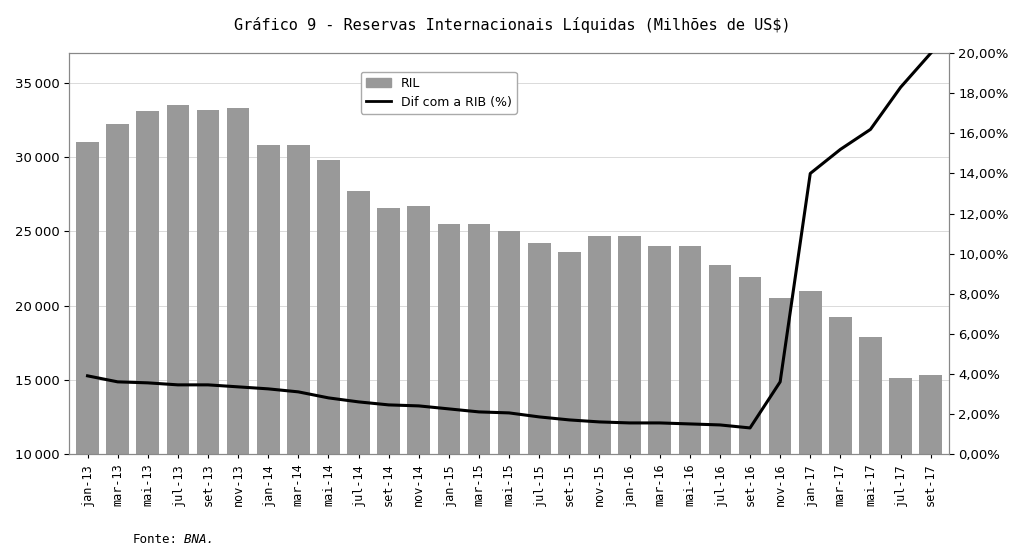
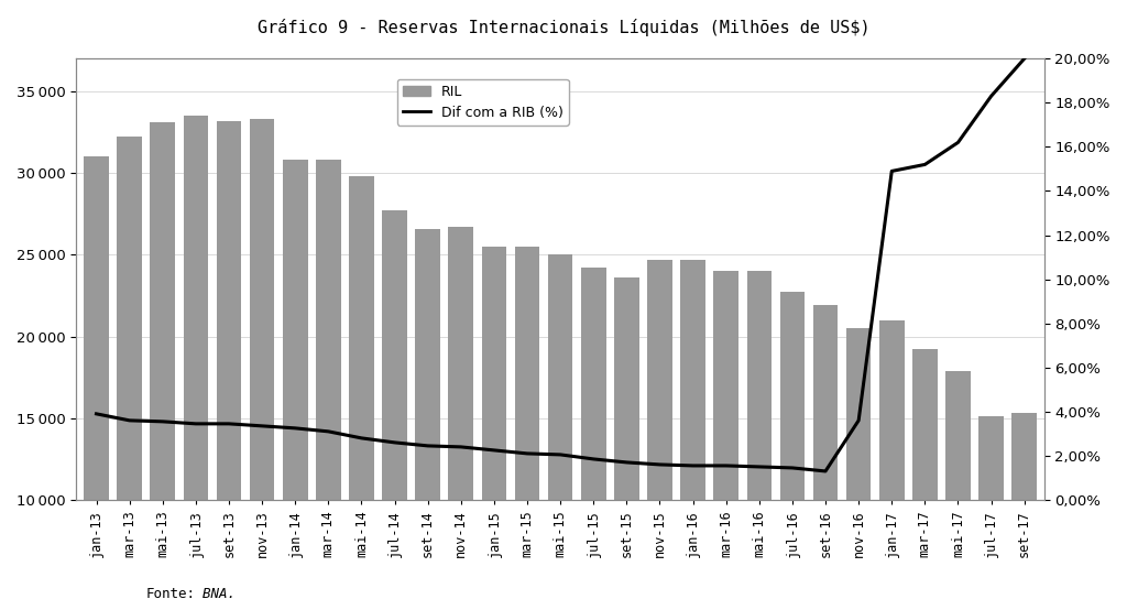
Dif com a RIB (%)/jan-17: 14,00% -> 14,90%
